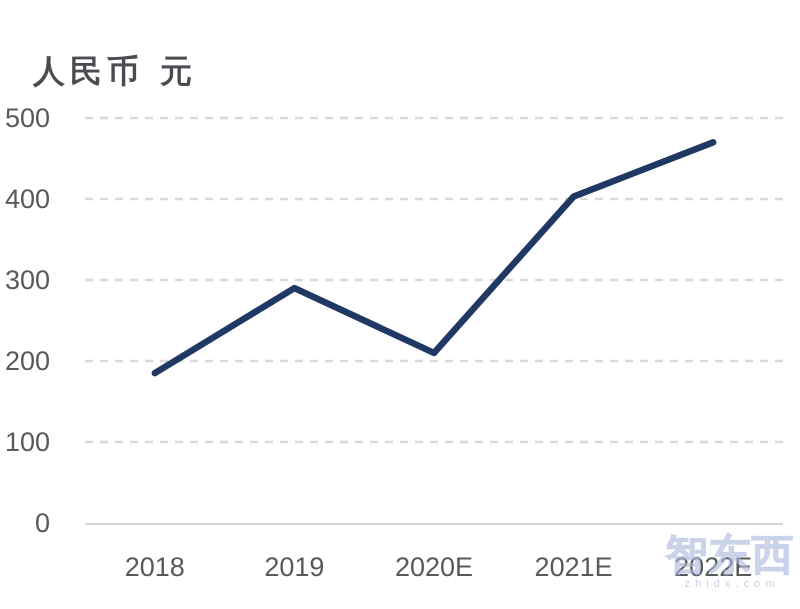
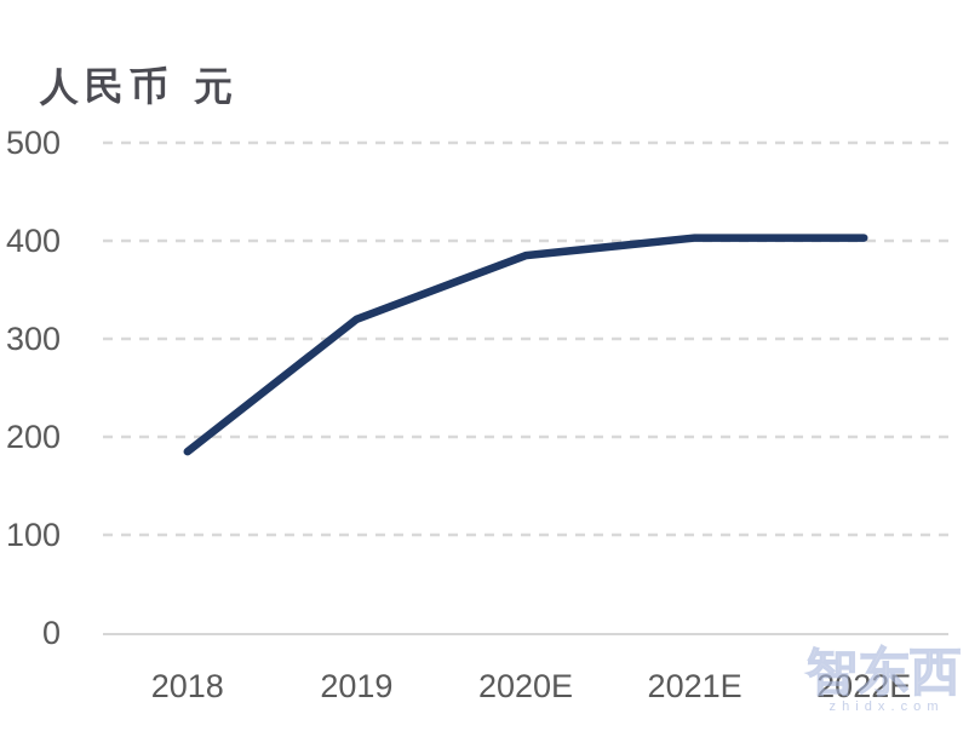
2019: 290 -> 320
2020E: 210 -> 380
2022E: 470 -> 400
